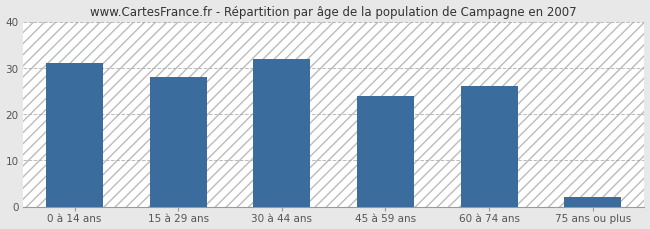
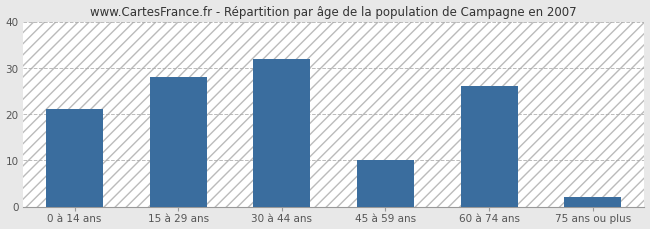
0 à 14 ans: 31 -> 21
45 à 59 ans: 24 -> 10
